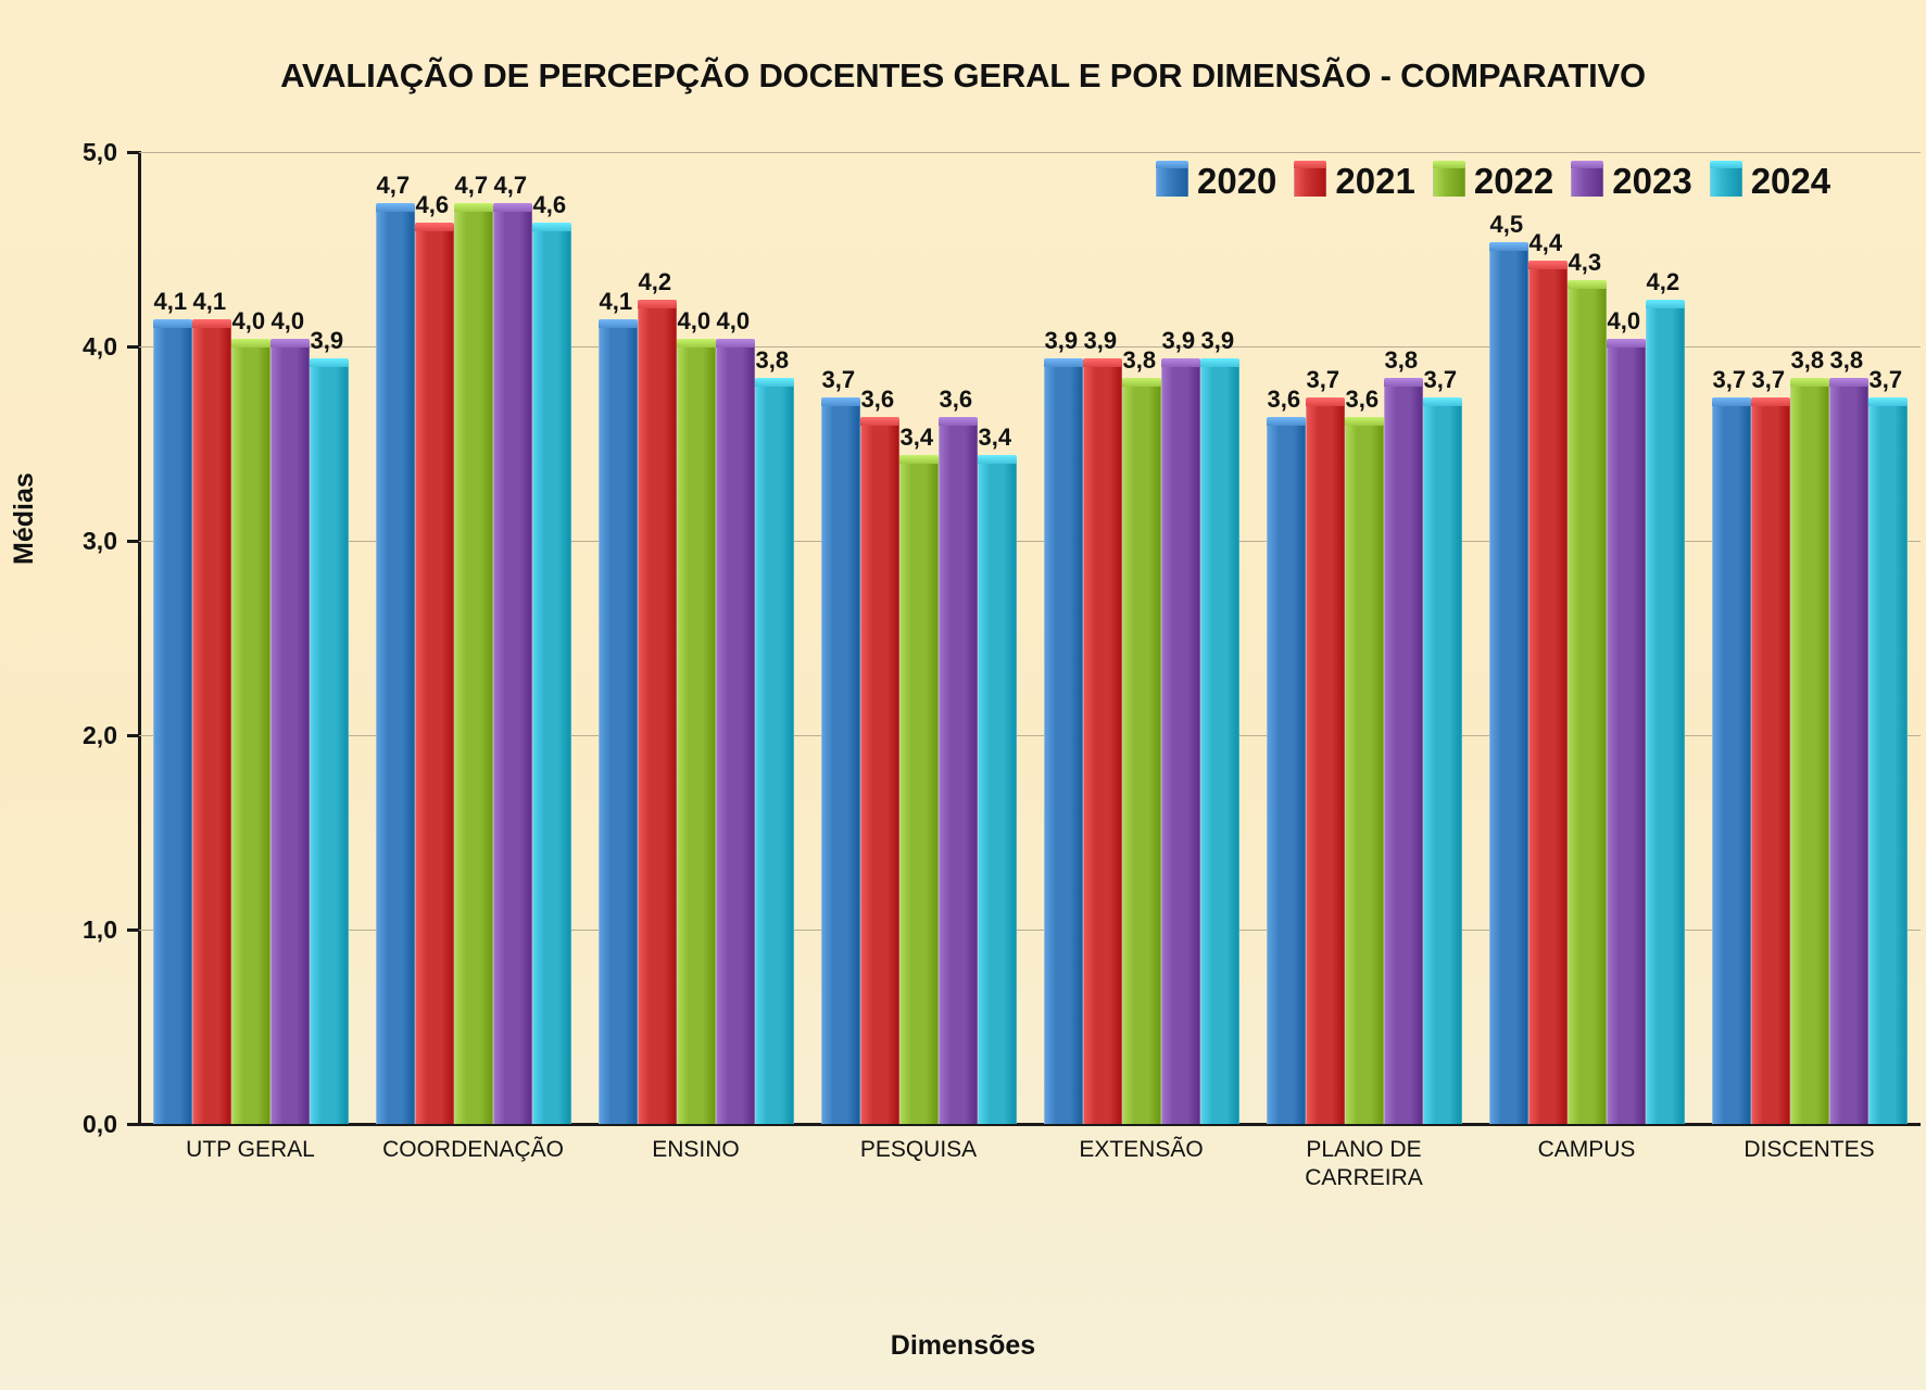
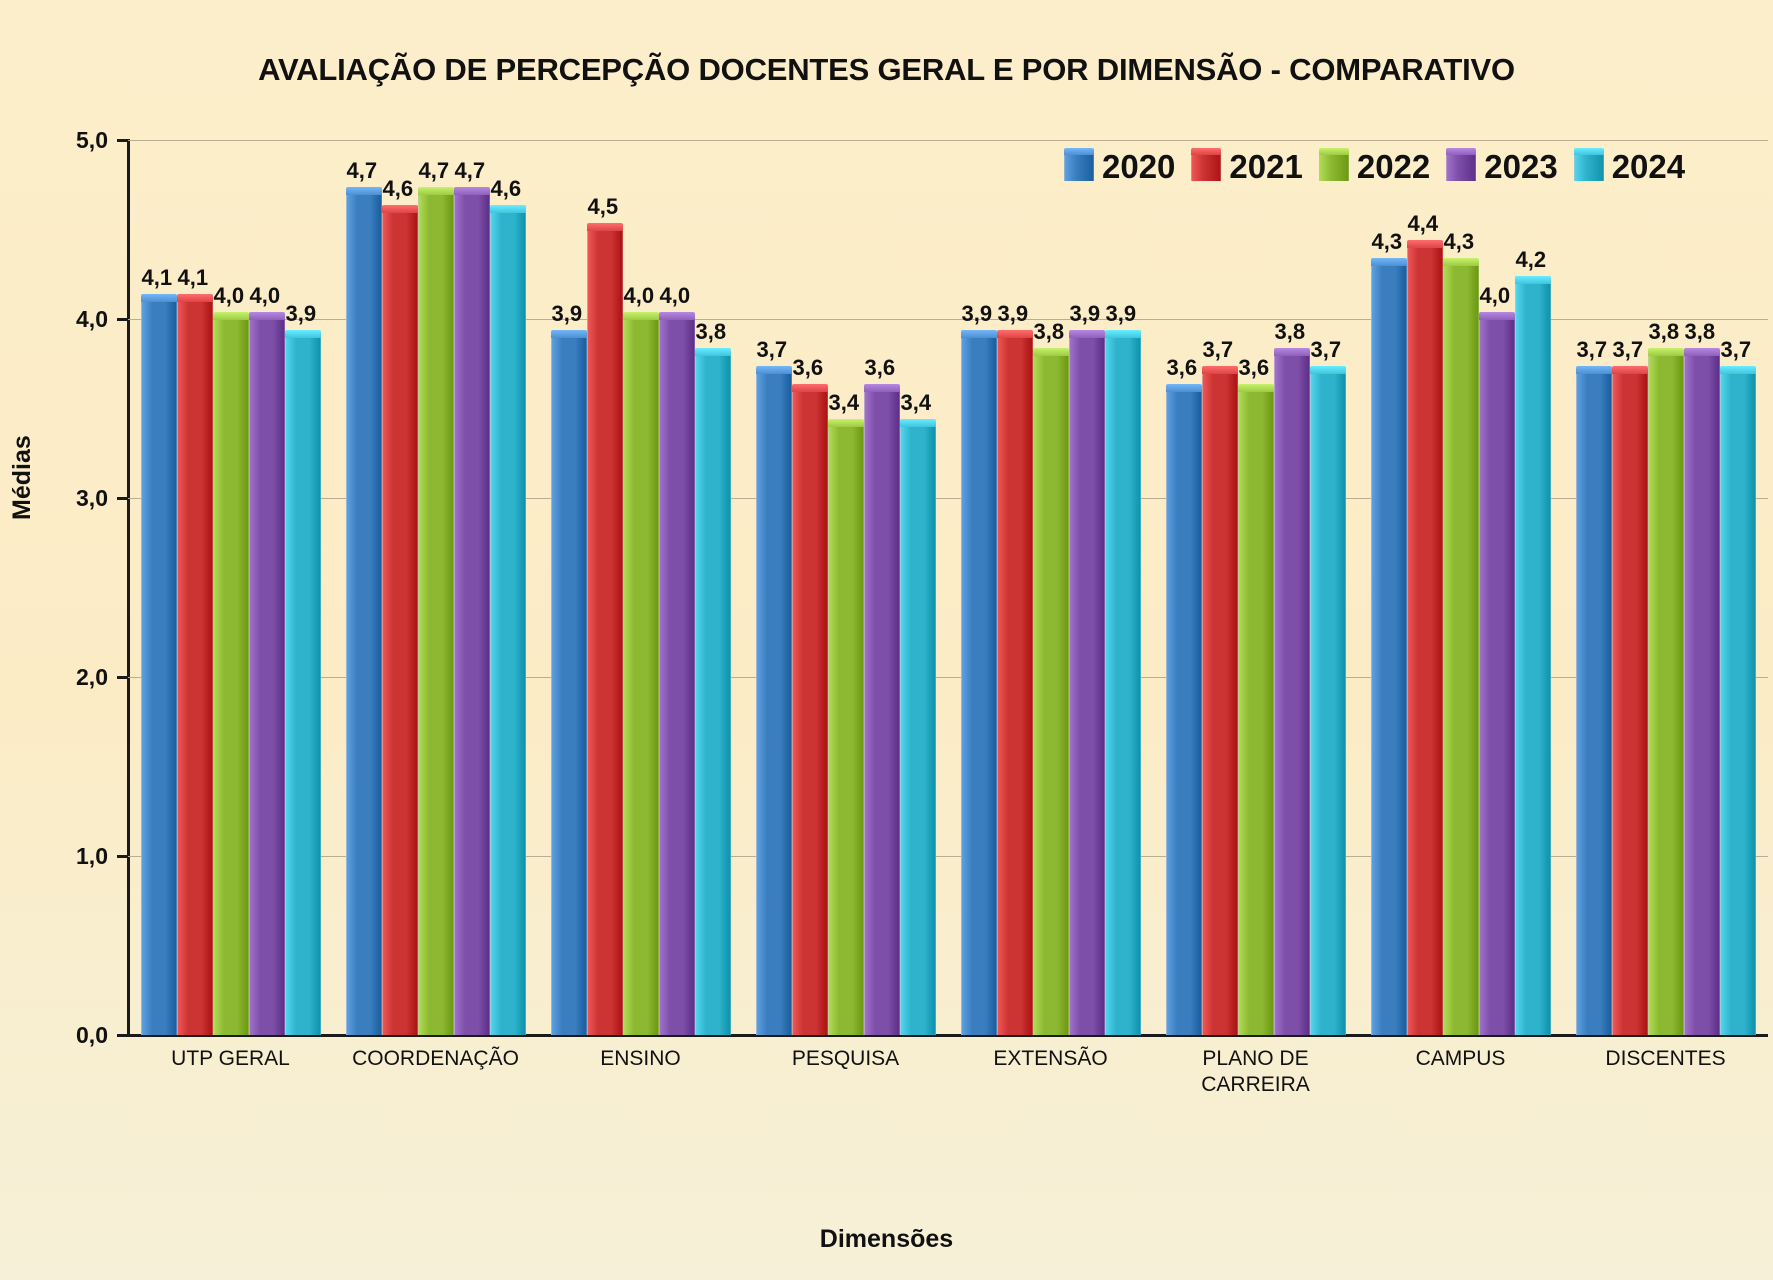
2020/ENSINO: 4,1 -> 3,9
2021/ENSINO: 4,2 -> 4,5
2020/CAMPUS: 4,5 -> 4,3
